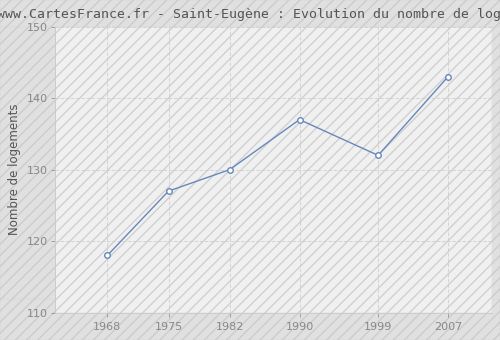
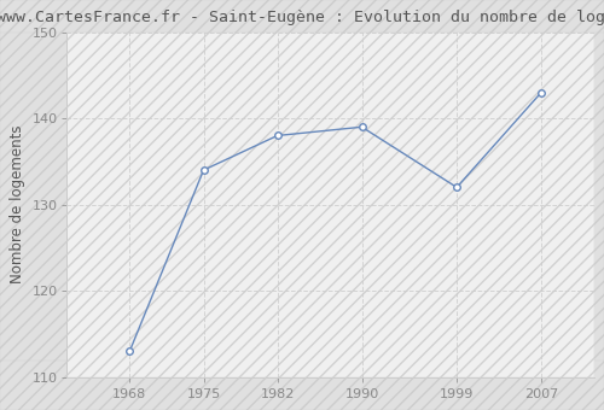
1968: 118 -> 113
1975: 127 -> 134
1982: 130 -> 138
1990: 137 -> 139
